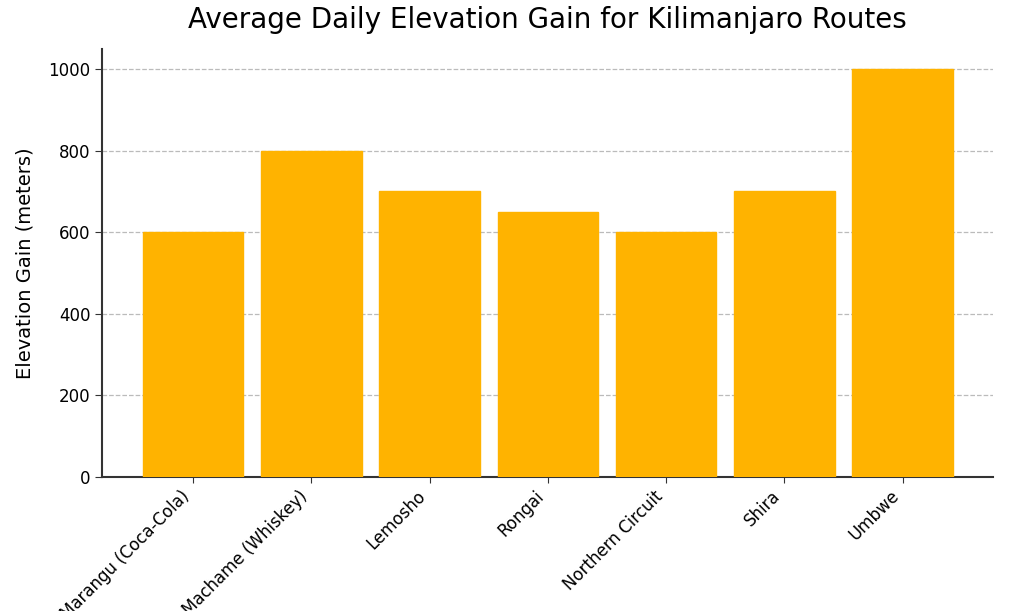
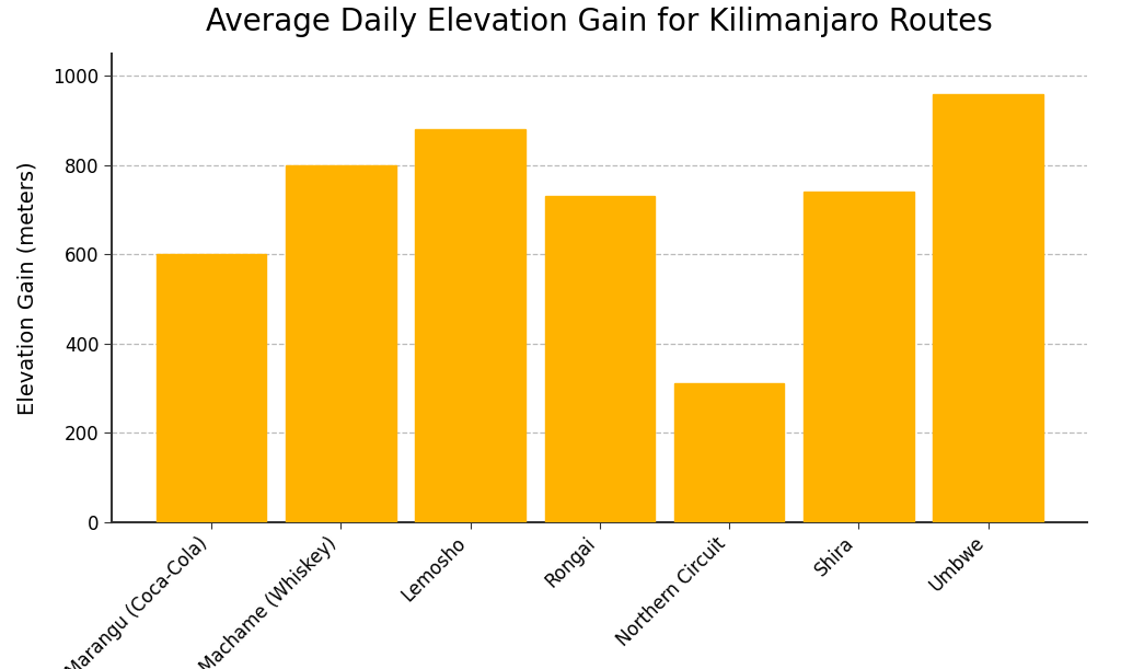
Lemosho: 700 -> 880
Rongai: 650 -> 730
Northern Circuit: 600 -> 310
Shira: 700 -> 740
Umbwe: 1000 -> 960
